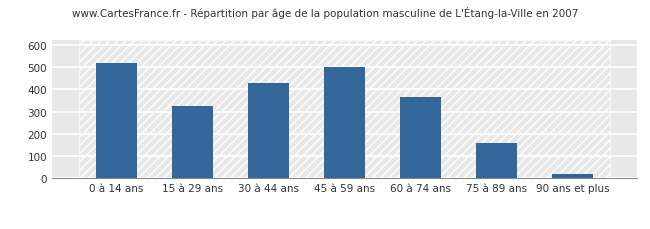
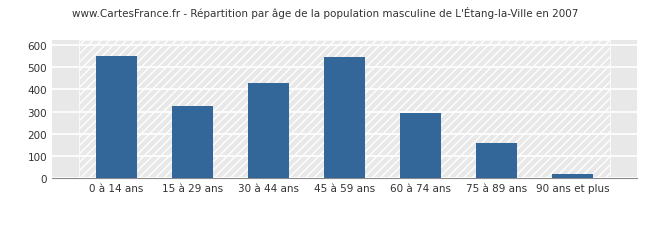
0 à 14 ans: 520 -> 550
45 à 59 ans: 500 -> 545
60 à 74 ans: 365 -> 295
